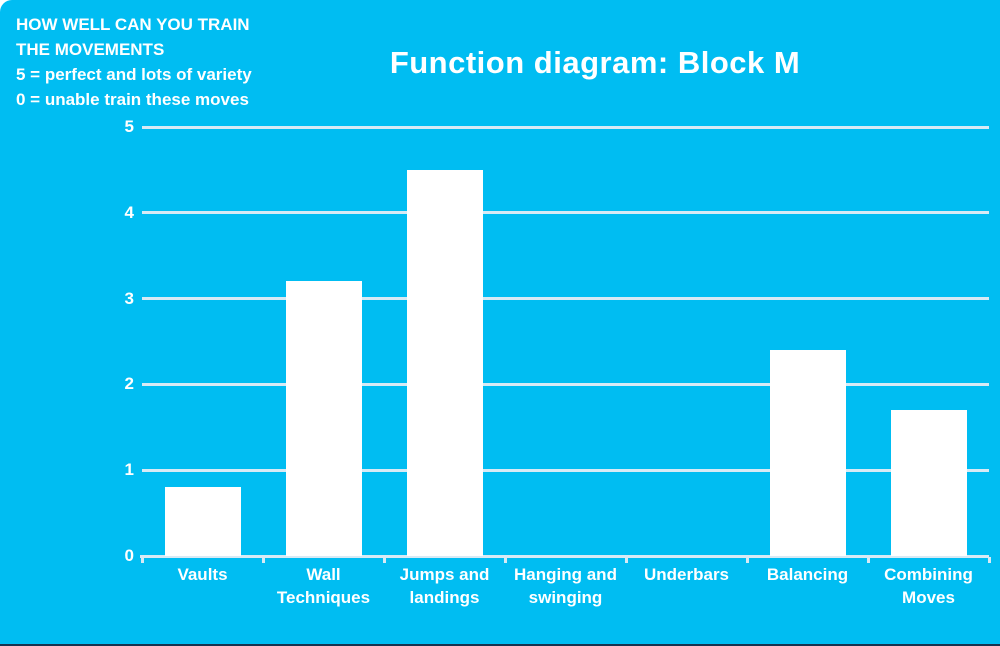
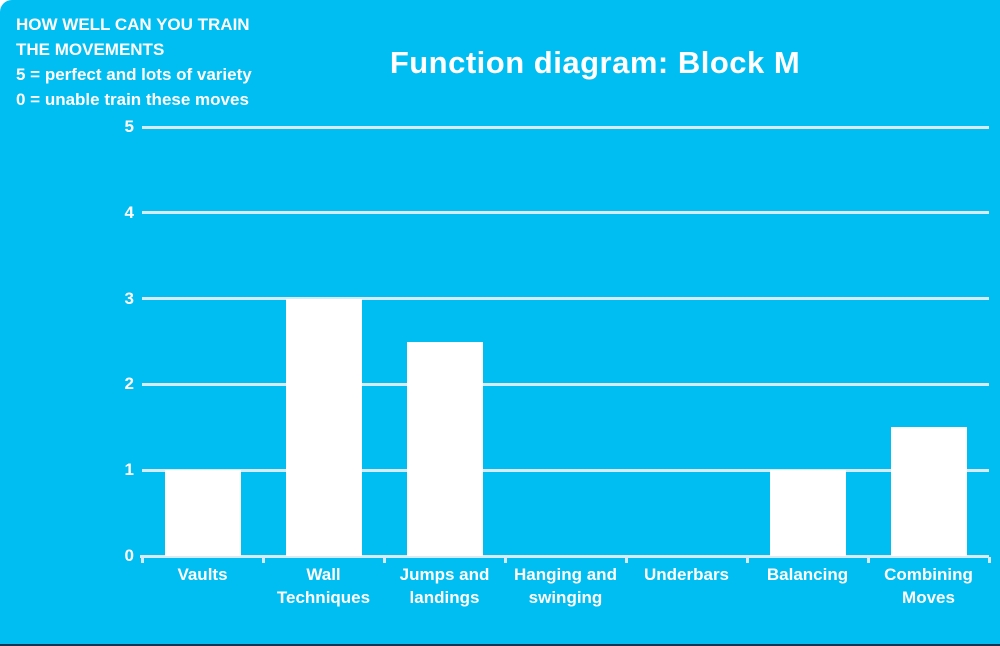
Vaults: 0.8 -> 1.0
Wall Techniques: 3.2 -> 3.0
Jumps and landings: 4.5 -> 2.5
Balancing: 2.4 -> 1.0
Combining Moves: 1.7 -> 1.5
